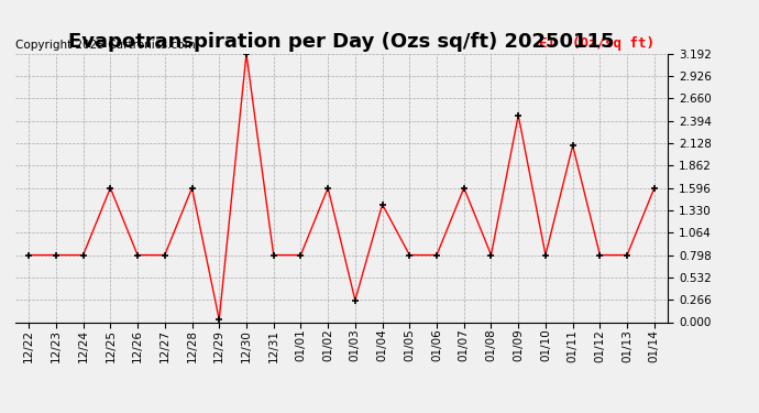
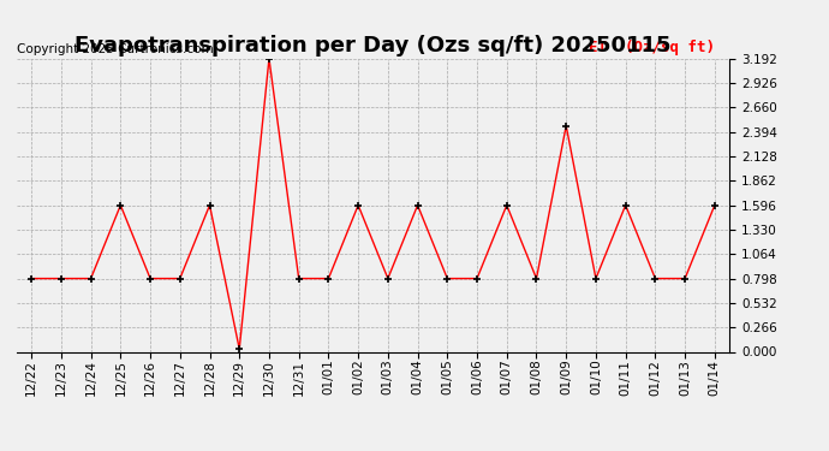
01/03: 0.26 -> 0.80
01/04: 1.40 -> 1.60
01/11: 2.10 -> 1.60
